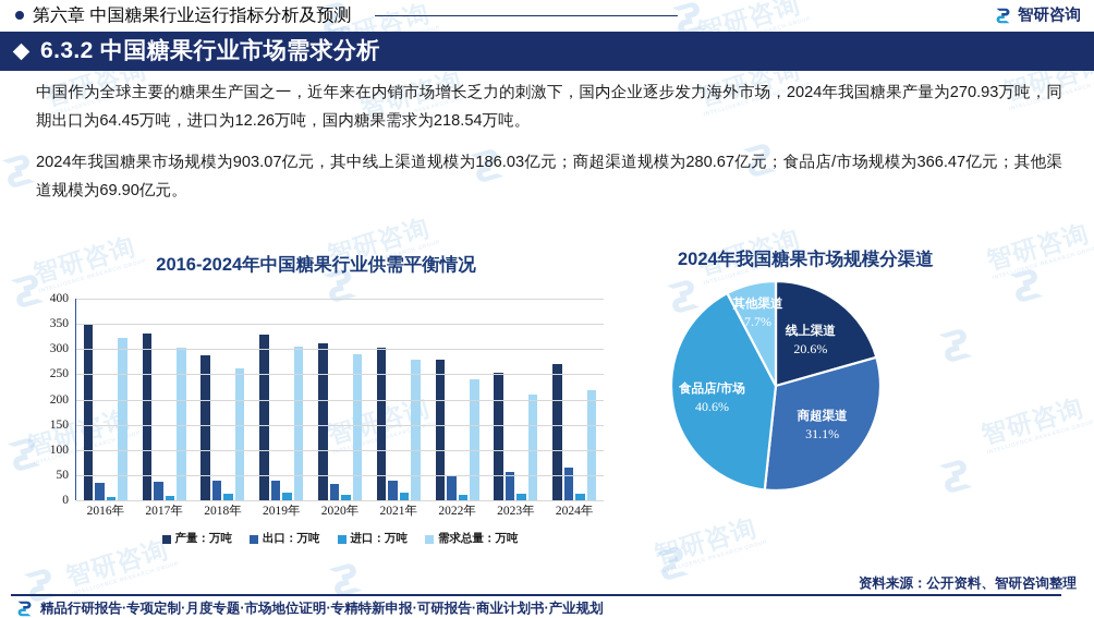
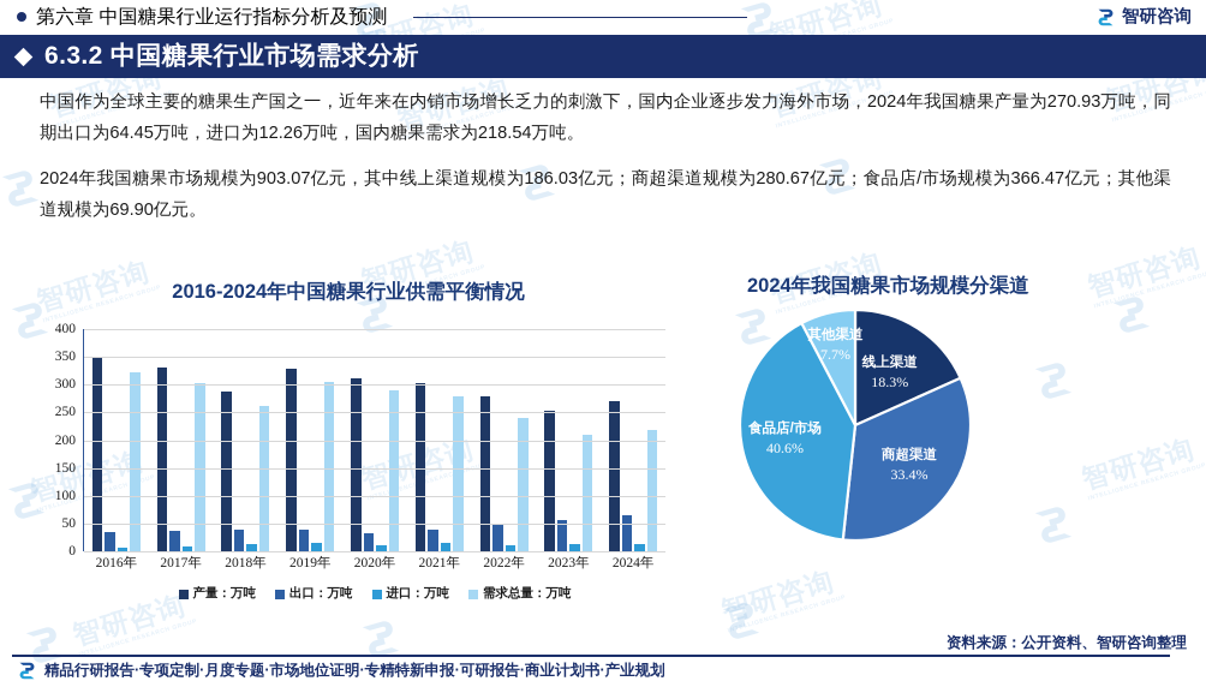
2024年我国糖果市场规模分渠道/线上渠道: 20.6% -> 18.3%
2024年我国糖果市场规模分渠道/商超渠道: 31.1% -> 33.4%
